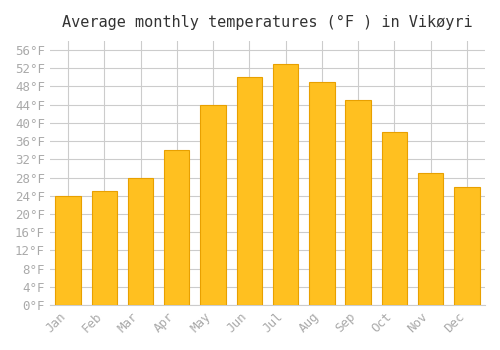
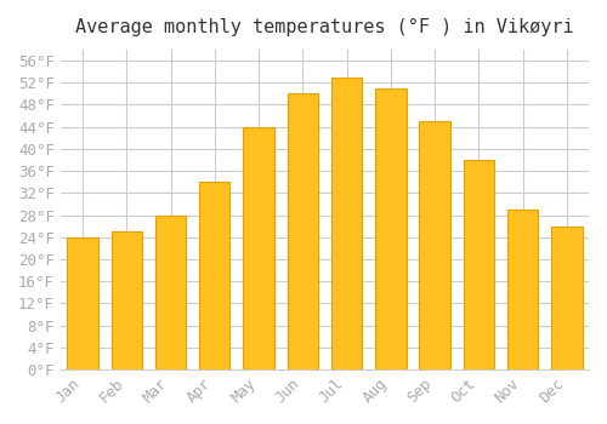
Aug: 49°F -> 51°F
